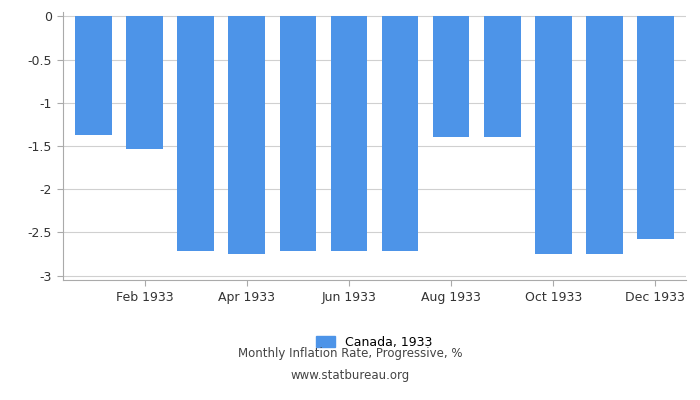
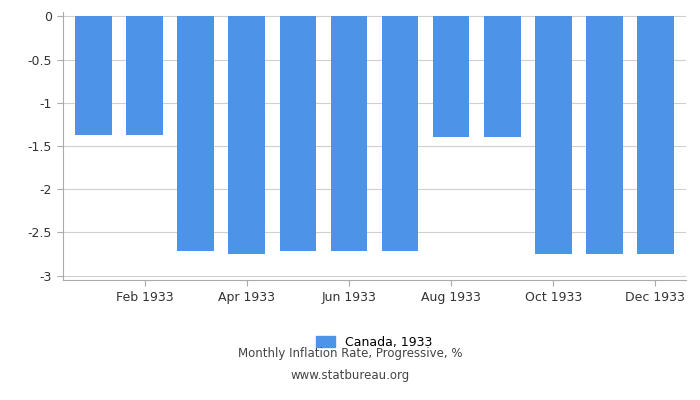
Feb 1933: -1.54 -> -1.37
Dec 1933: -2.58 -> -2.75
